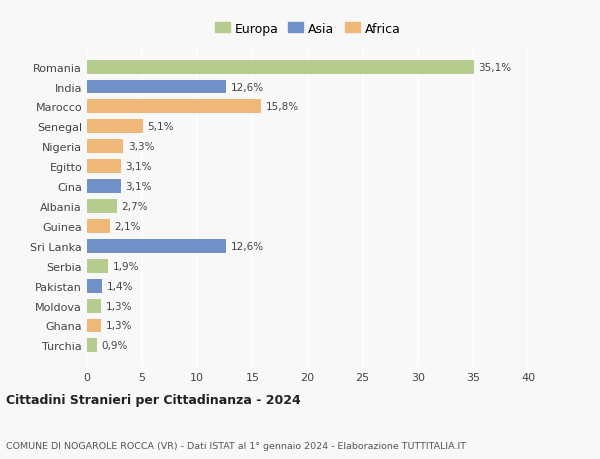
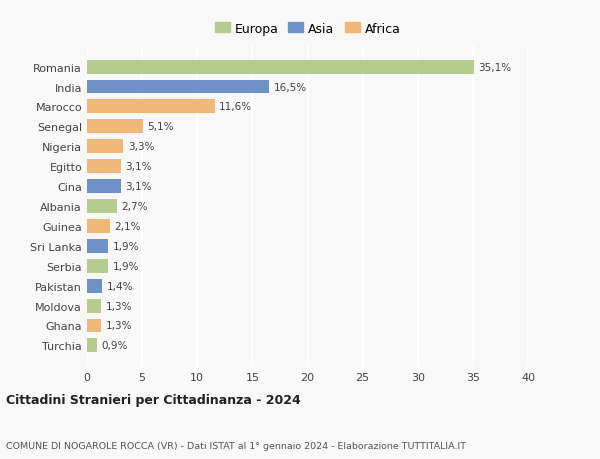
India: 12,6% -> 16,5%
Marocco: 15,8% -> 11,6%
Sri Lanka: 12,6% -> 1,9%
